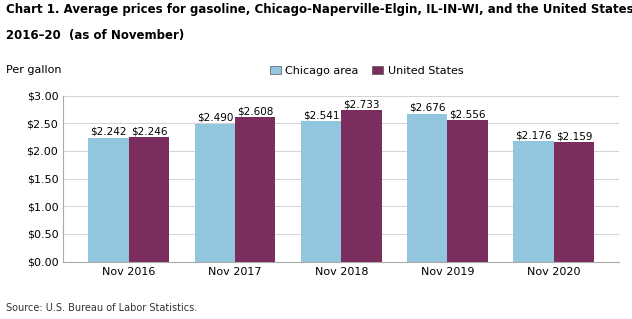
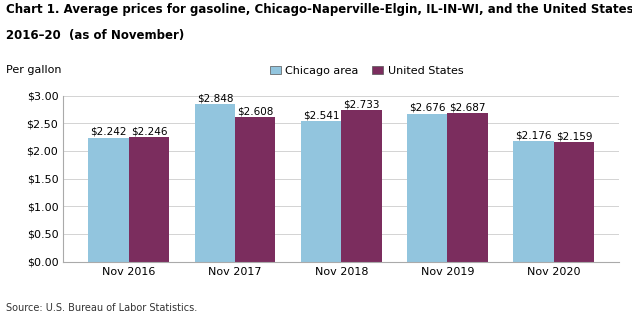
Chicago area/Nov 2017: $2.490 -> $2.848
United States/Nov 2019: $2.556 -> $2.687
